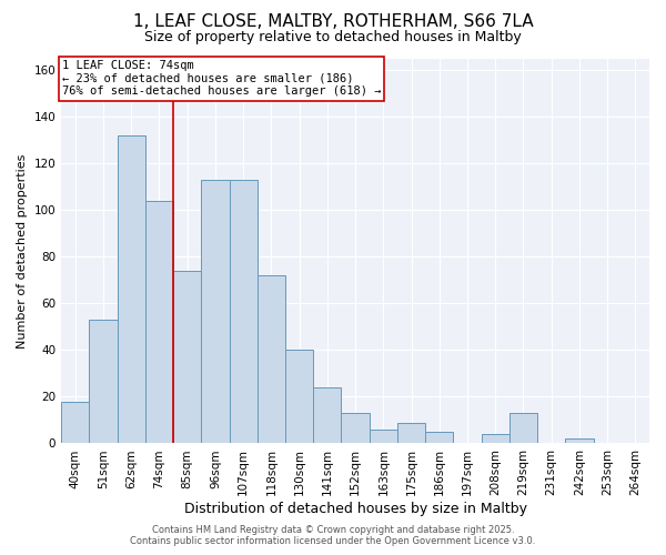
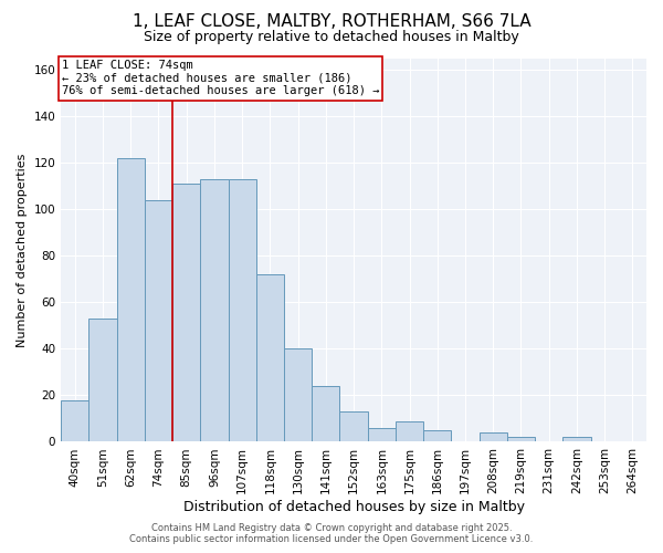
62sqm: 132 -> 122
85sqm: 74 -> 111
219sqm: 13 -> 2
